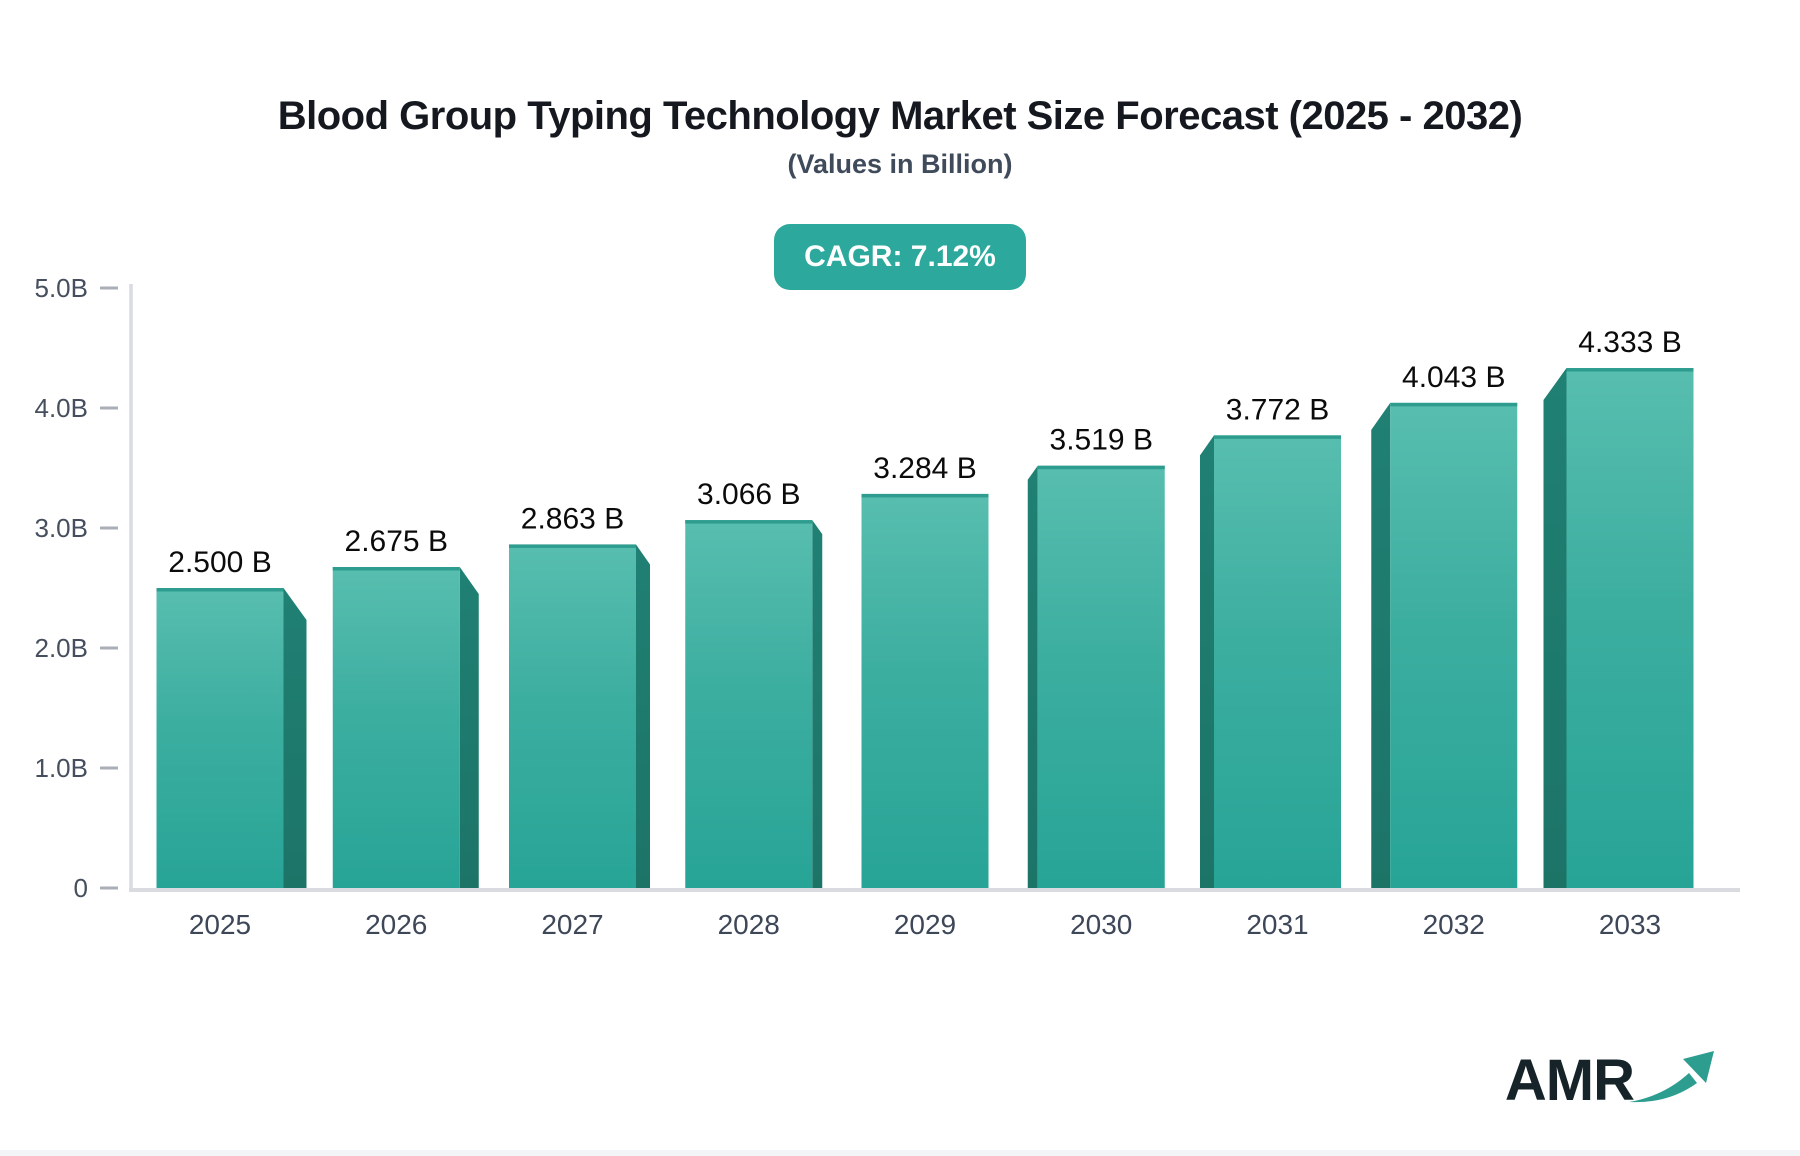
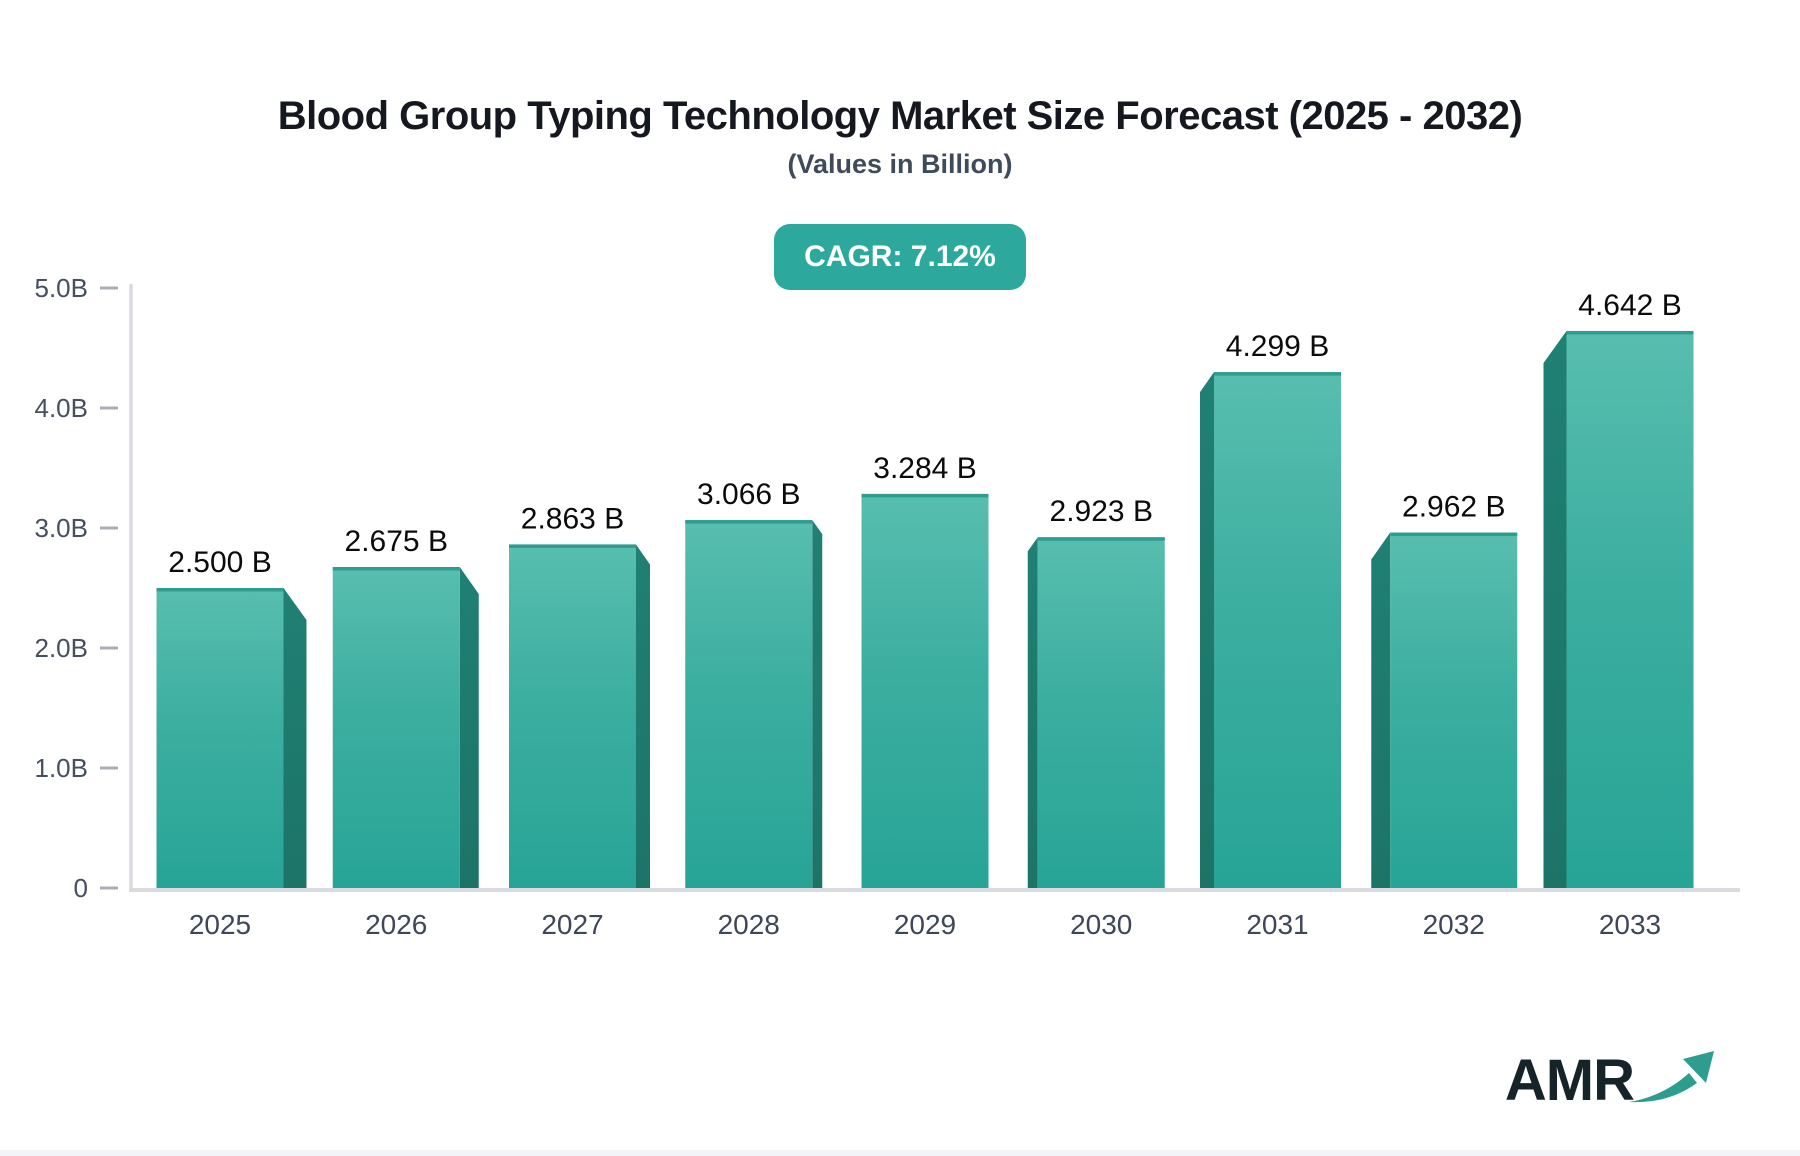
2030: 3.519 -> 2.923
2031: 3.772 -> 4.299
2032: 4.043 -> 2.962
2033: 4.333 -> 4.642
